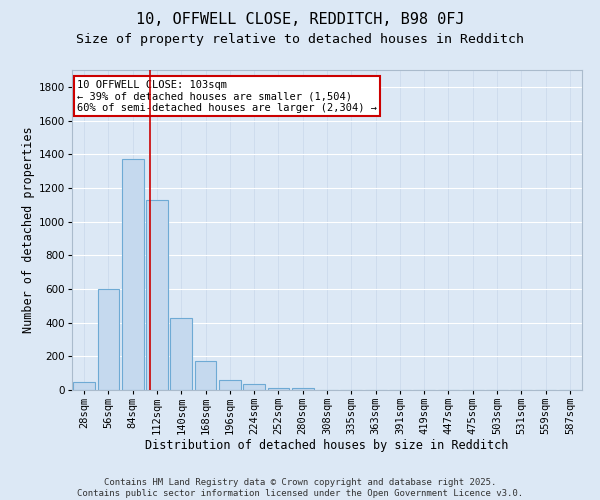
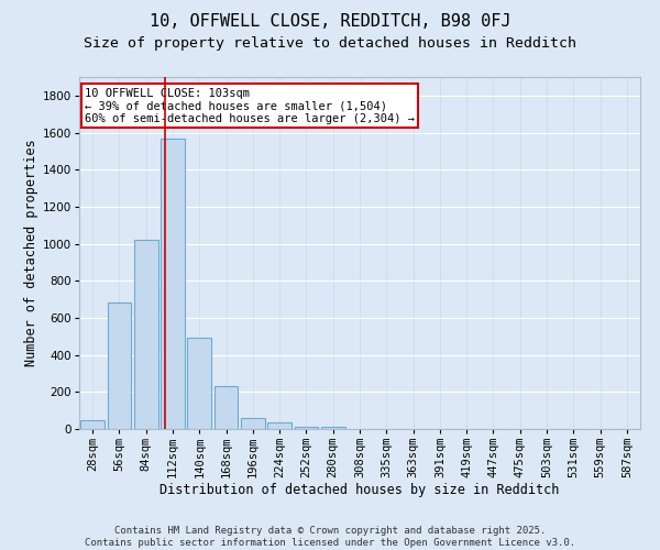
56sqm: 600 -> 680
84sqm: 1370 -> 1020
112sqm: 1130 -> 1570
140sqm: 430 -> 490
168sqm: 170 -> 230
